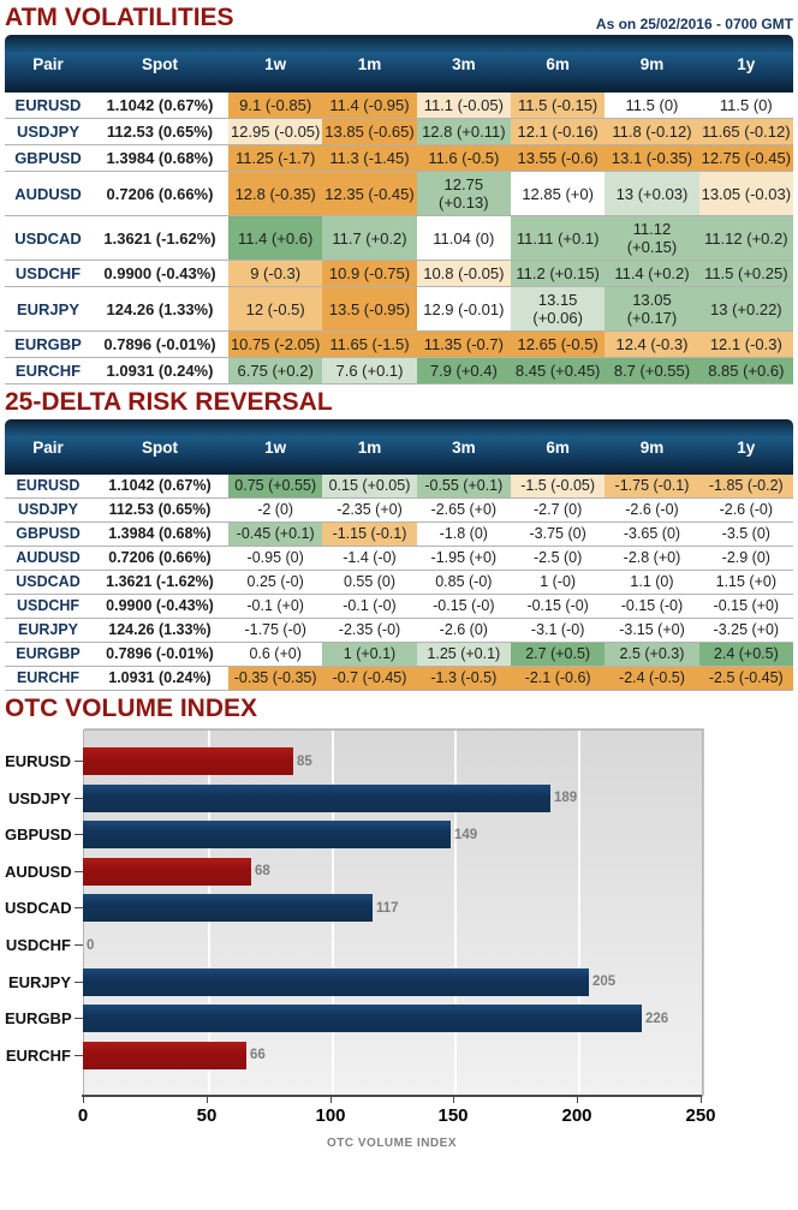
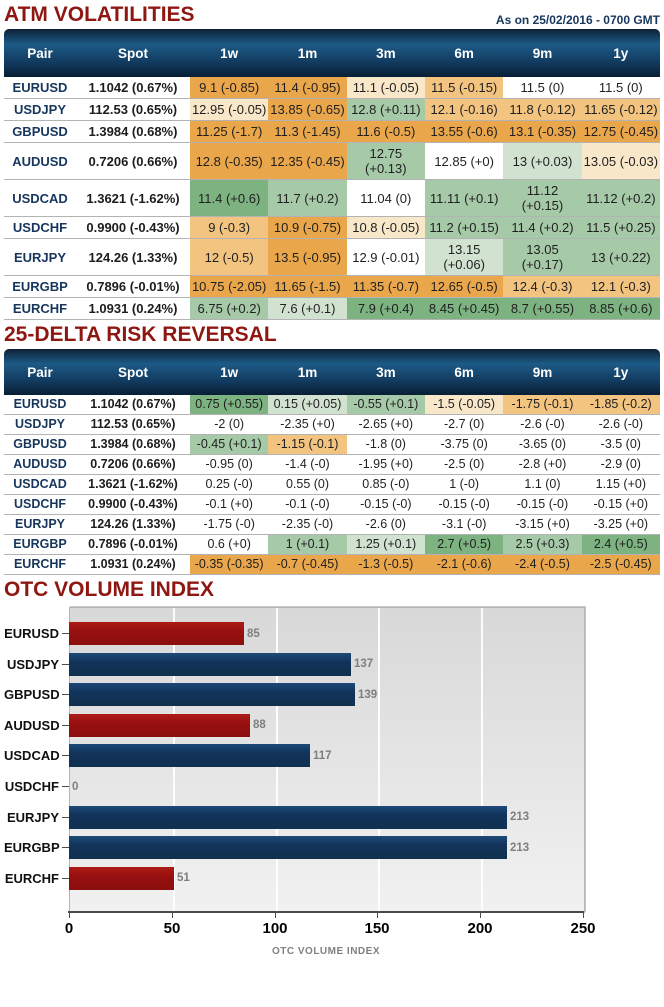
USDJPY: 189 -> 137
GBPUSD: 149 -> 139
AUDUSD: 68 -> 88
EURJPY: 205 -> 213
EURGBP: 226 -> 213
EURCHF: 66 -> 51
